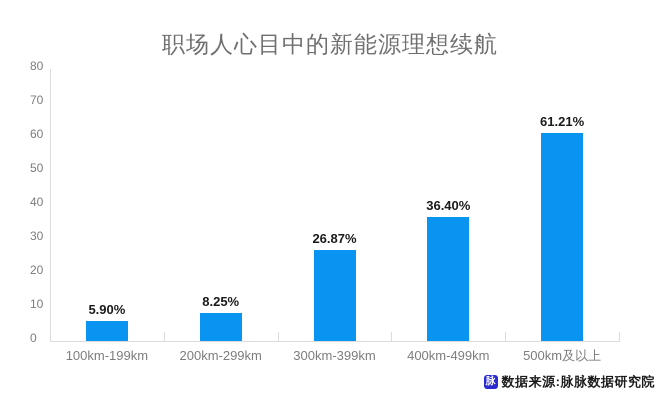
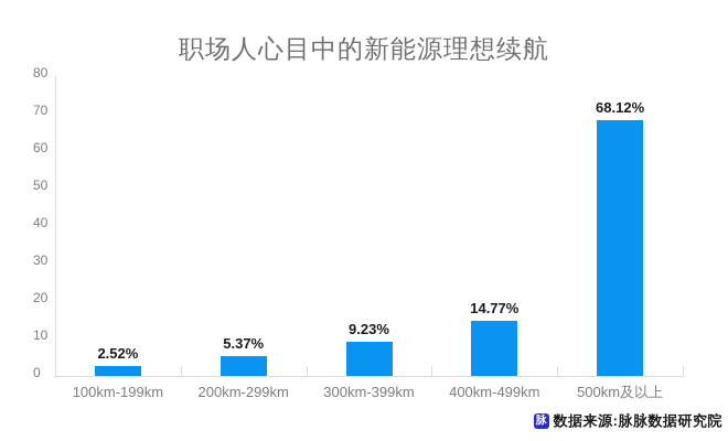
100km-199km: 5.90% -> 2.52%
200km-299km: 8.25% -> 5.37%
300km-399km: 26.87% -> 9.23%
400km-499km: 36.40% -> 14.77%
500km及以上: 61.21% -> 68.12%
